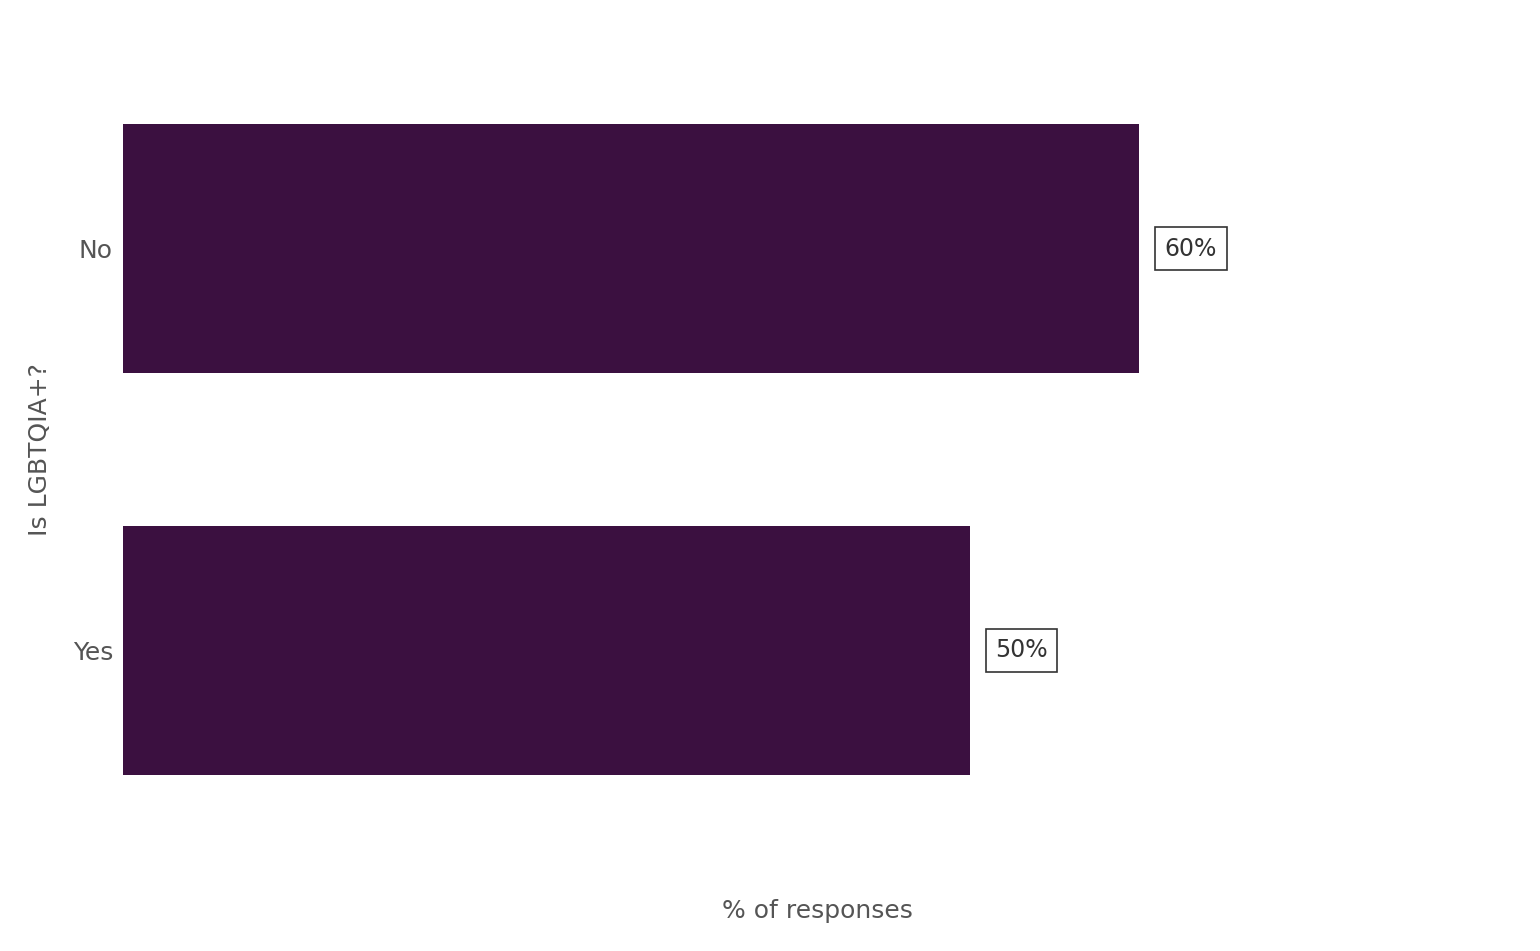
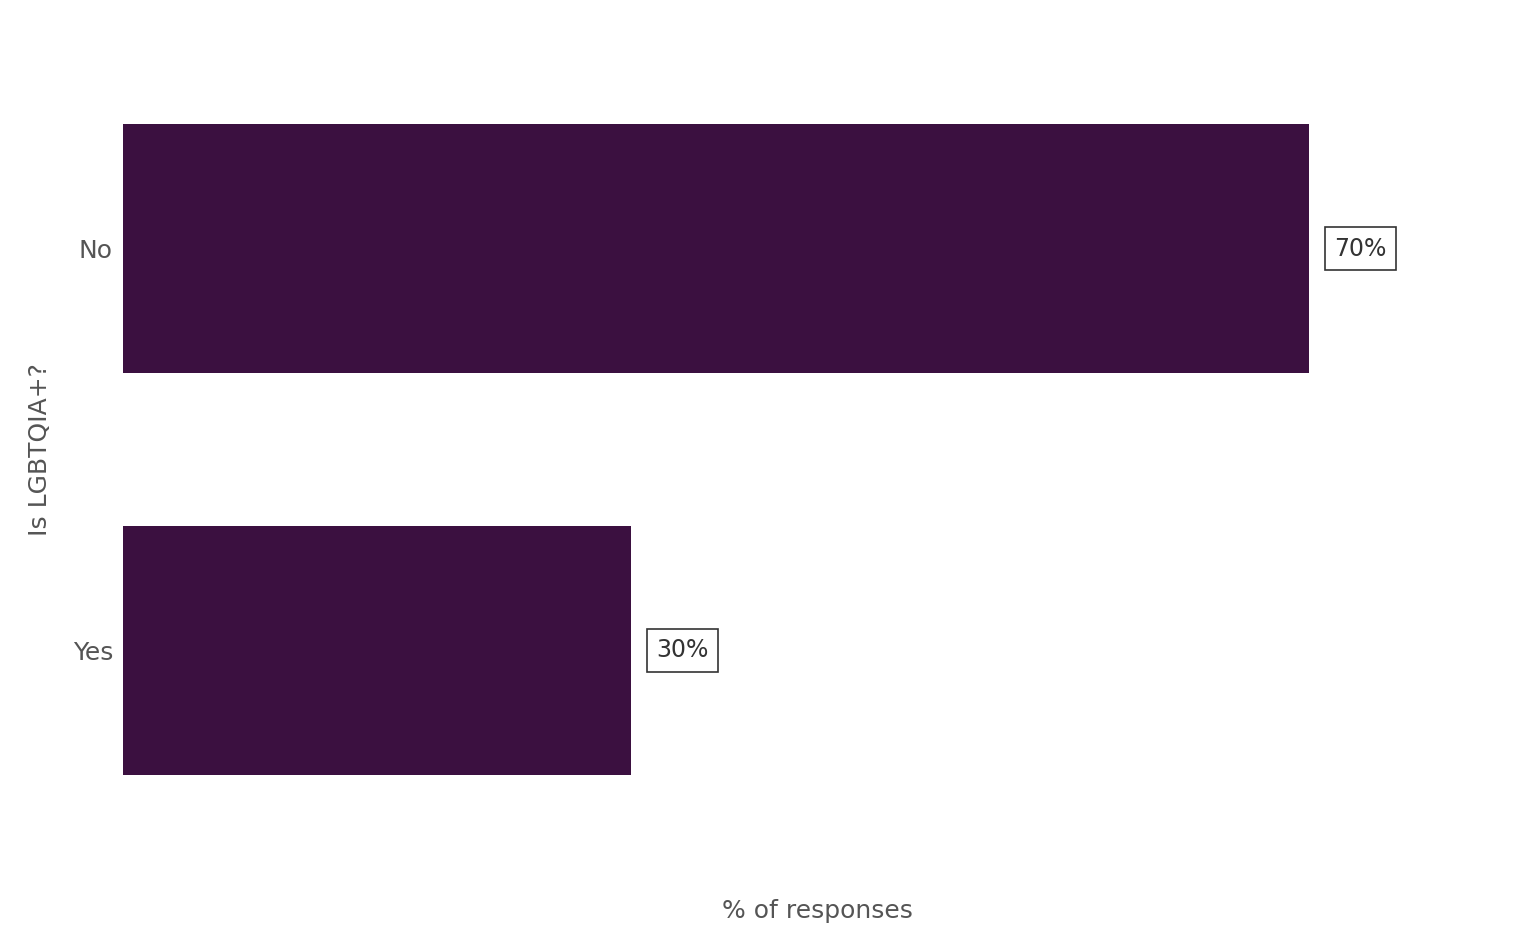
No: 60% -> 70%
Yes: 50% -> 30%
